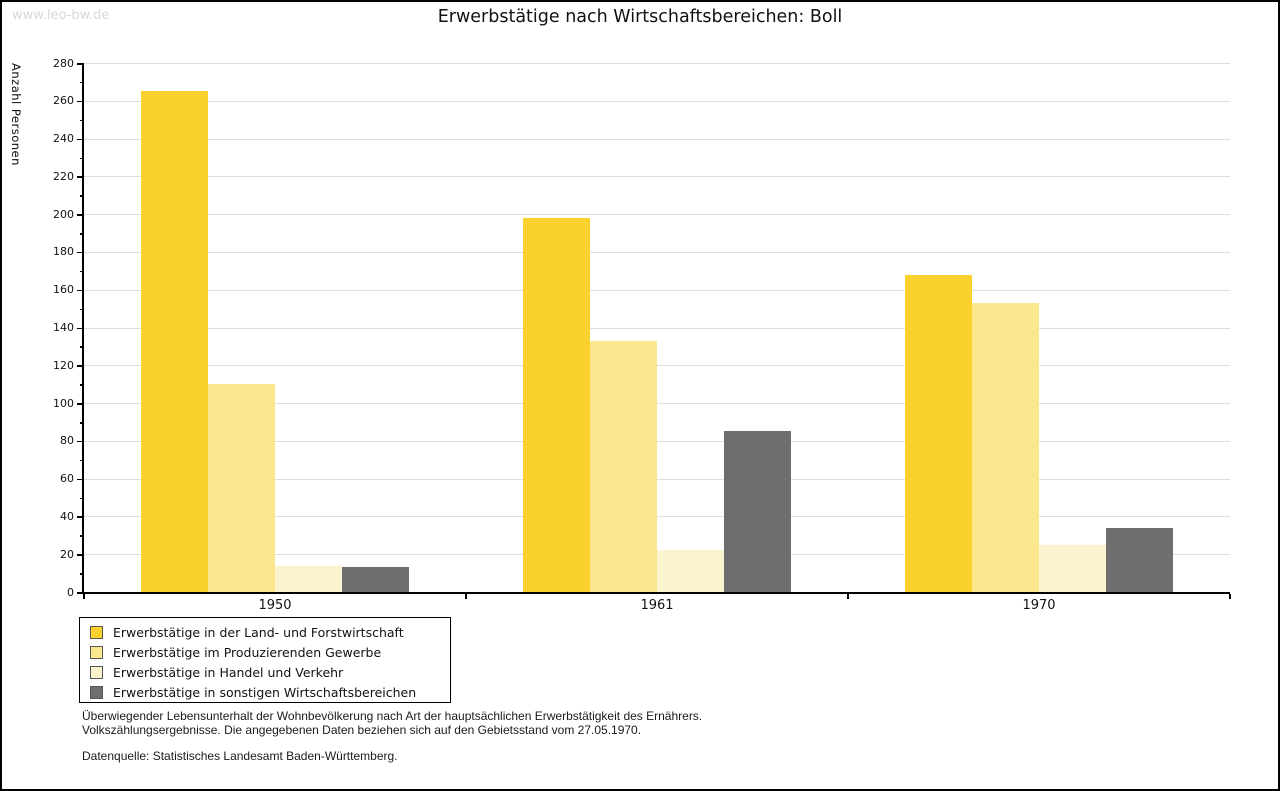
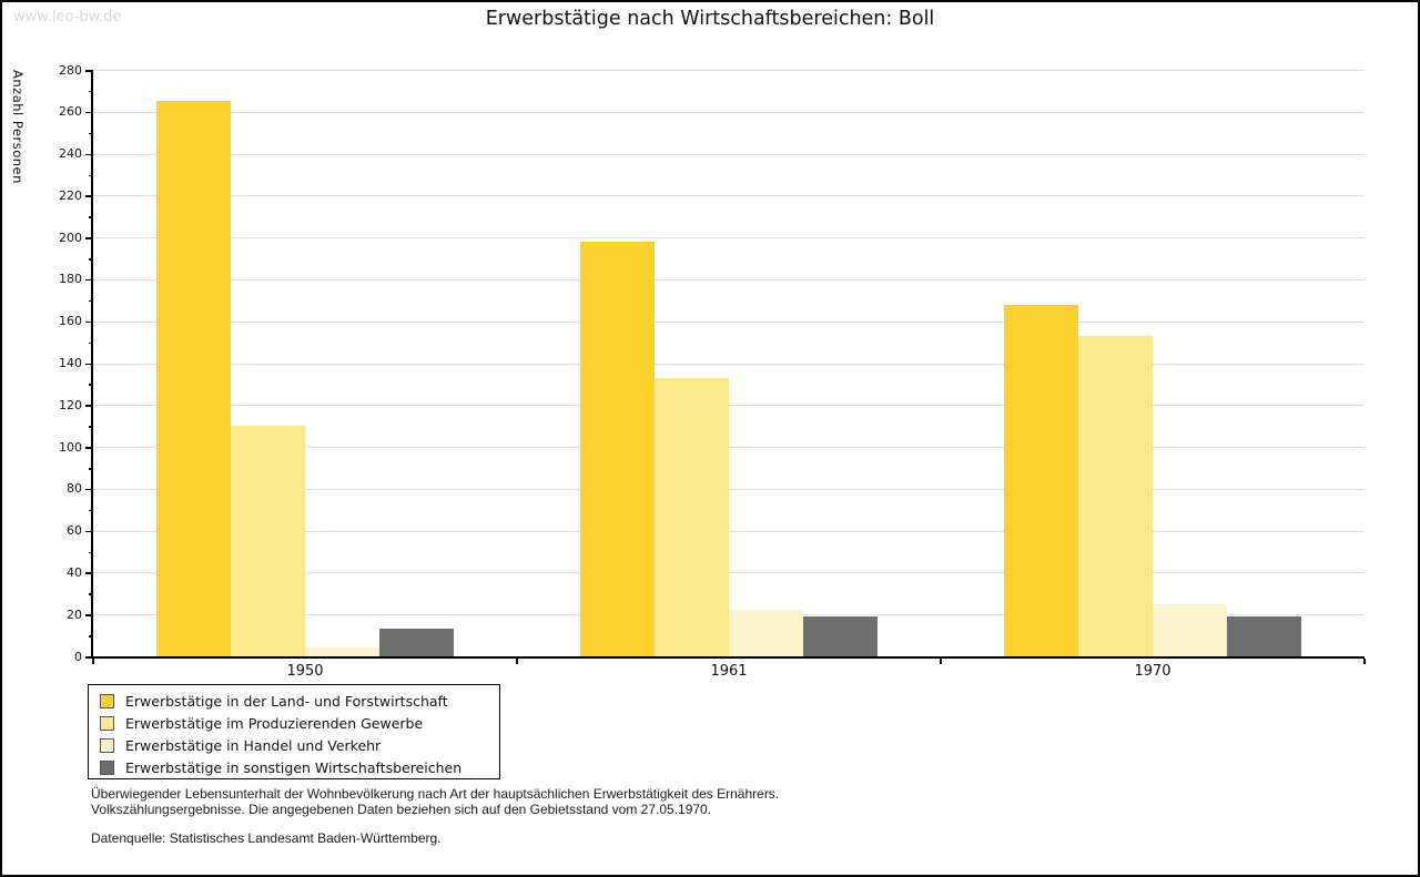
Erwerbstätige in Handel und Verkehr/1950: 14 -> 4
Erwerbstätige in sonstigen Wirtschaftsbereichen/1961: 85 -> 19
Erwerbstätige in sonstigen Wirtschaftsbereichen/1970: 34 -> 19
